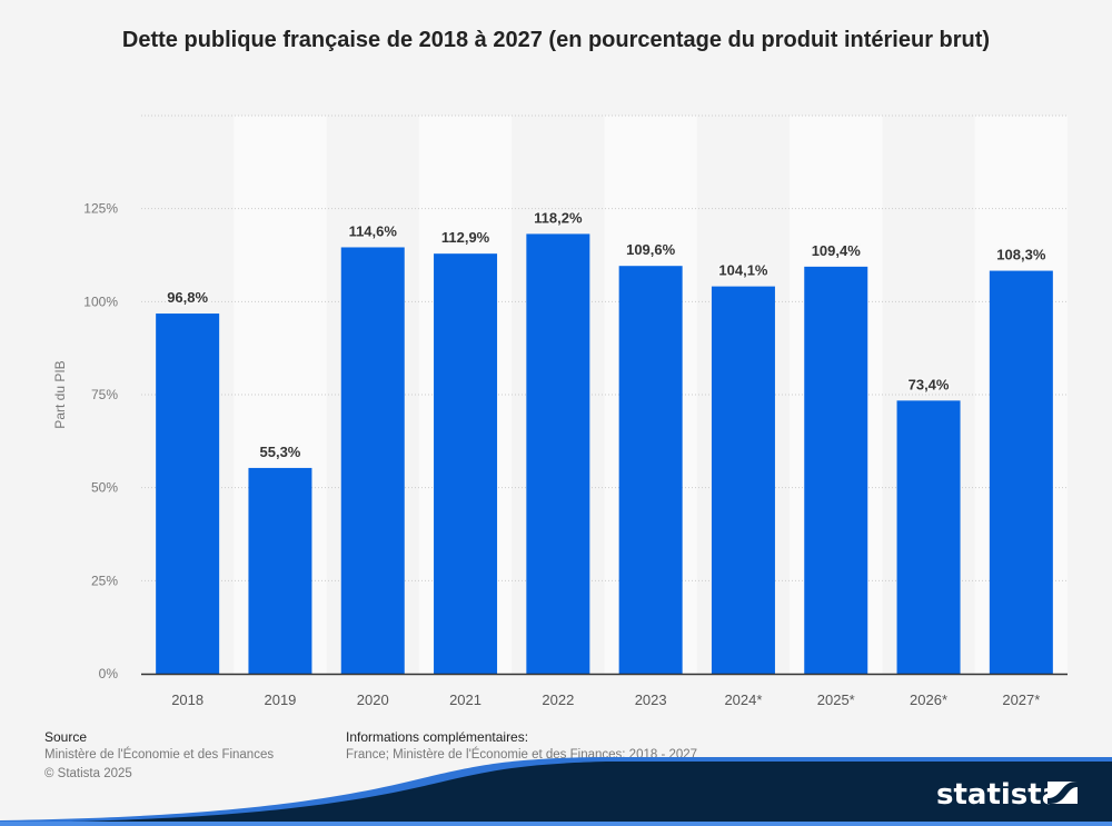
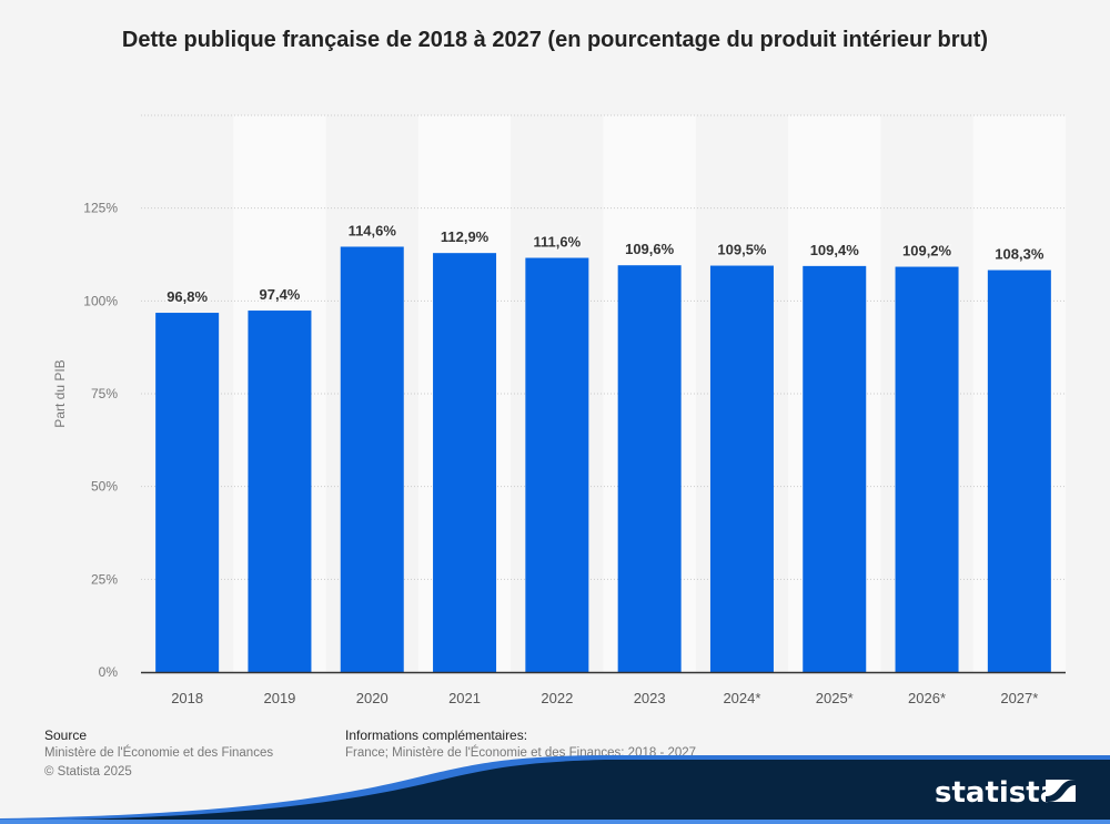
2019: 55,3% -> 97,4%
2022: 118,2% -> 111,6%
2024*: 104,1% -> 109,5%
2026*: 73,4% -> 109,2%
